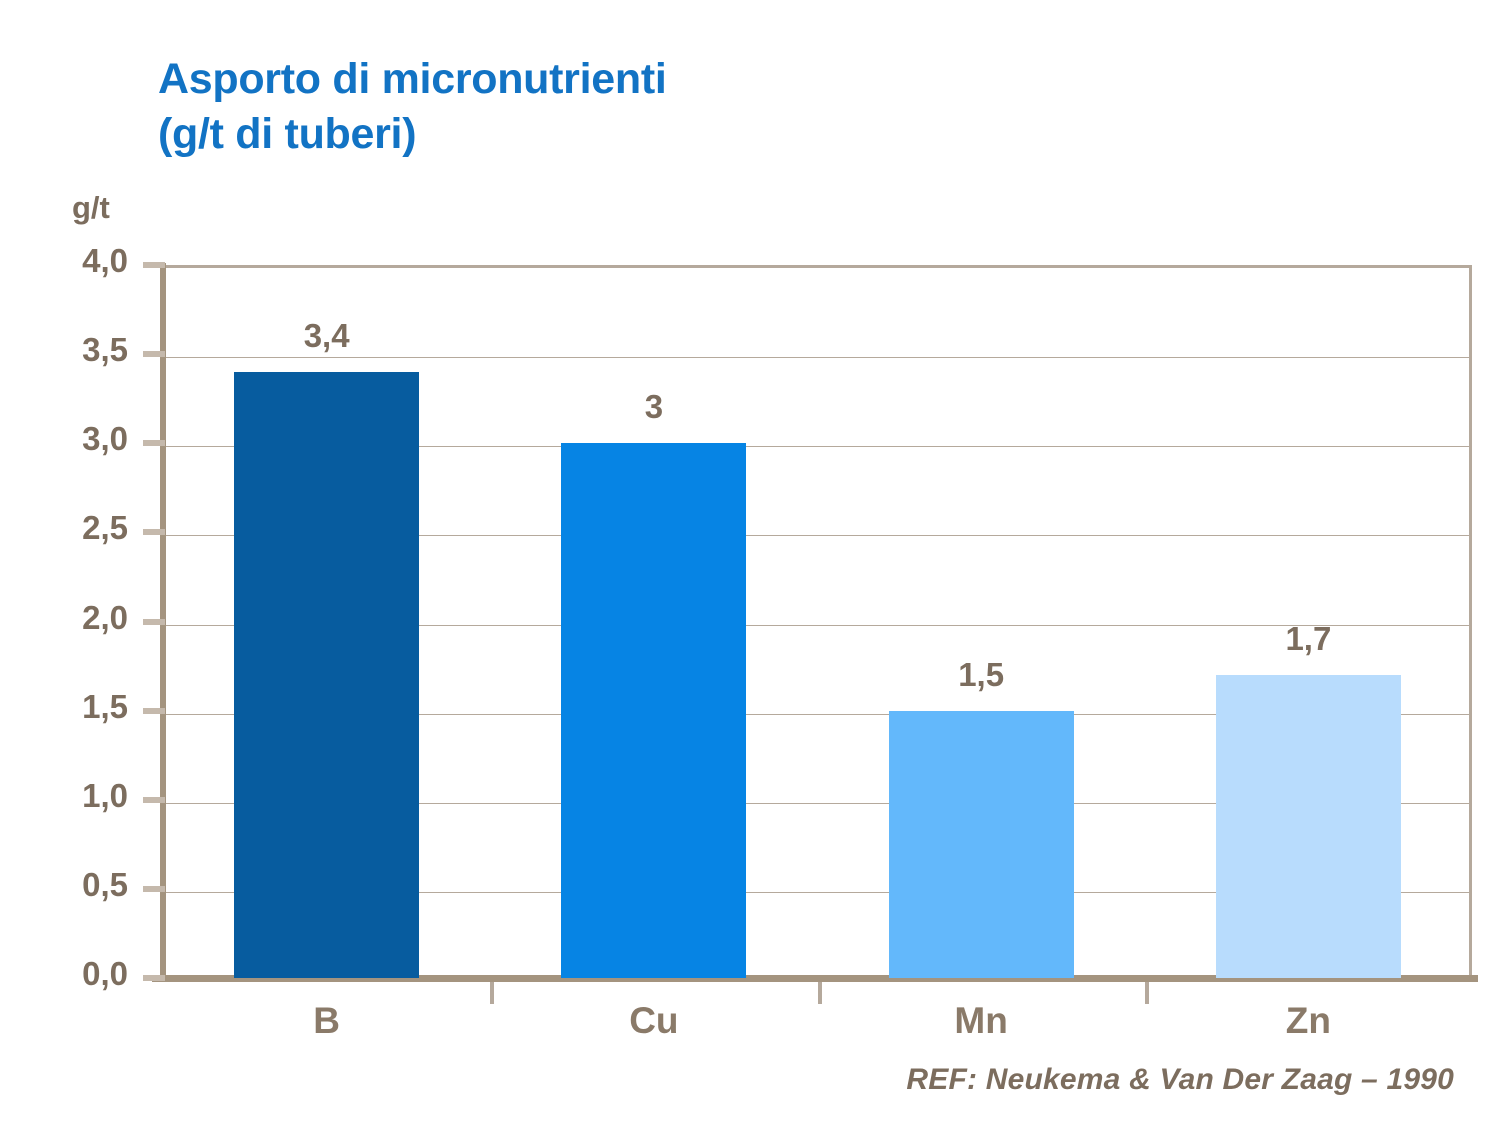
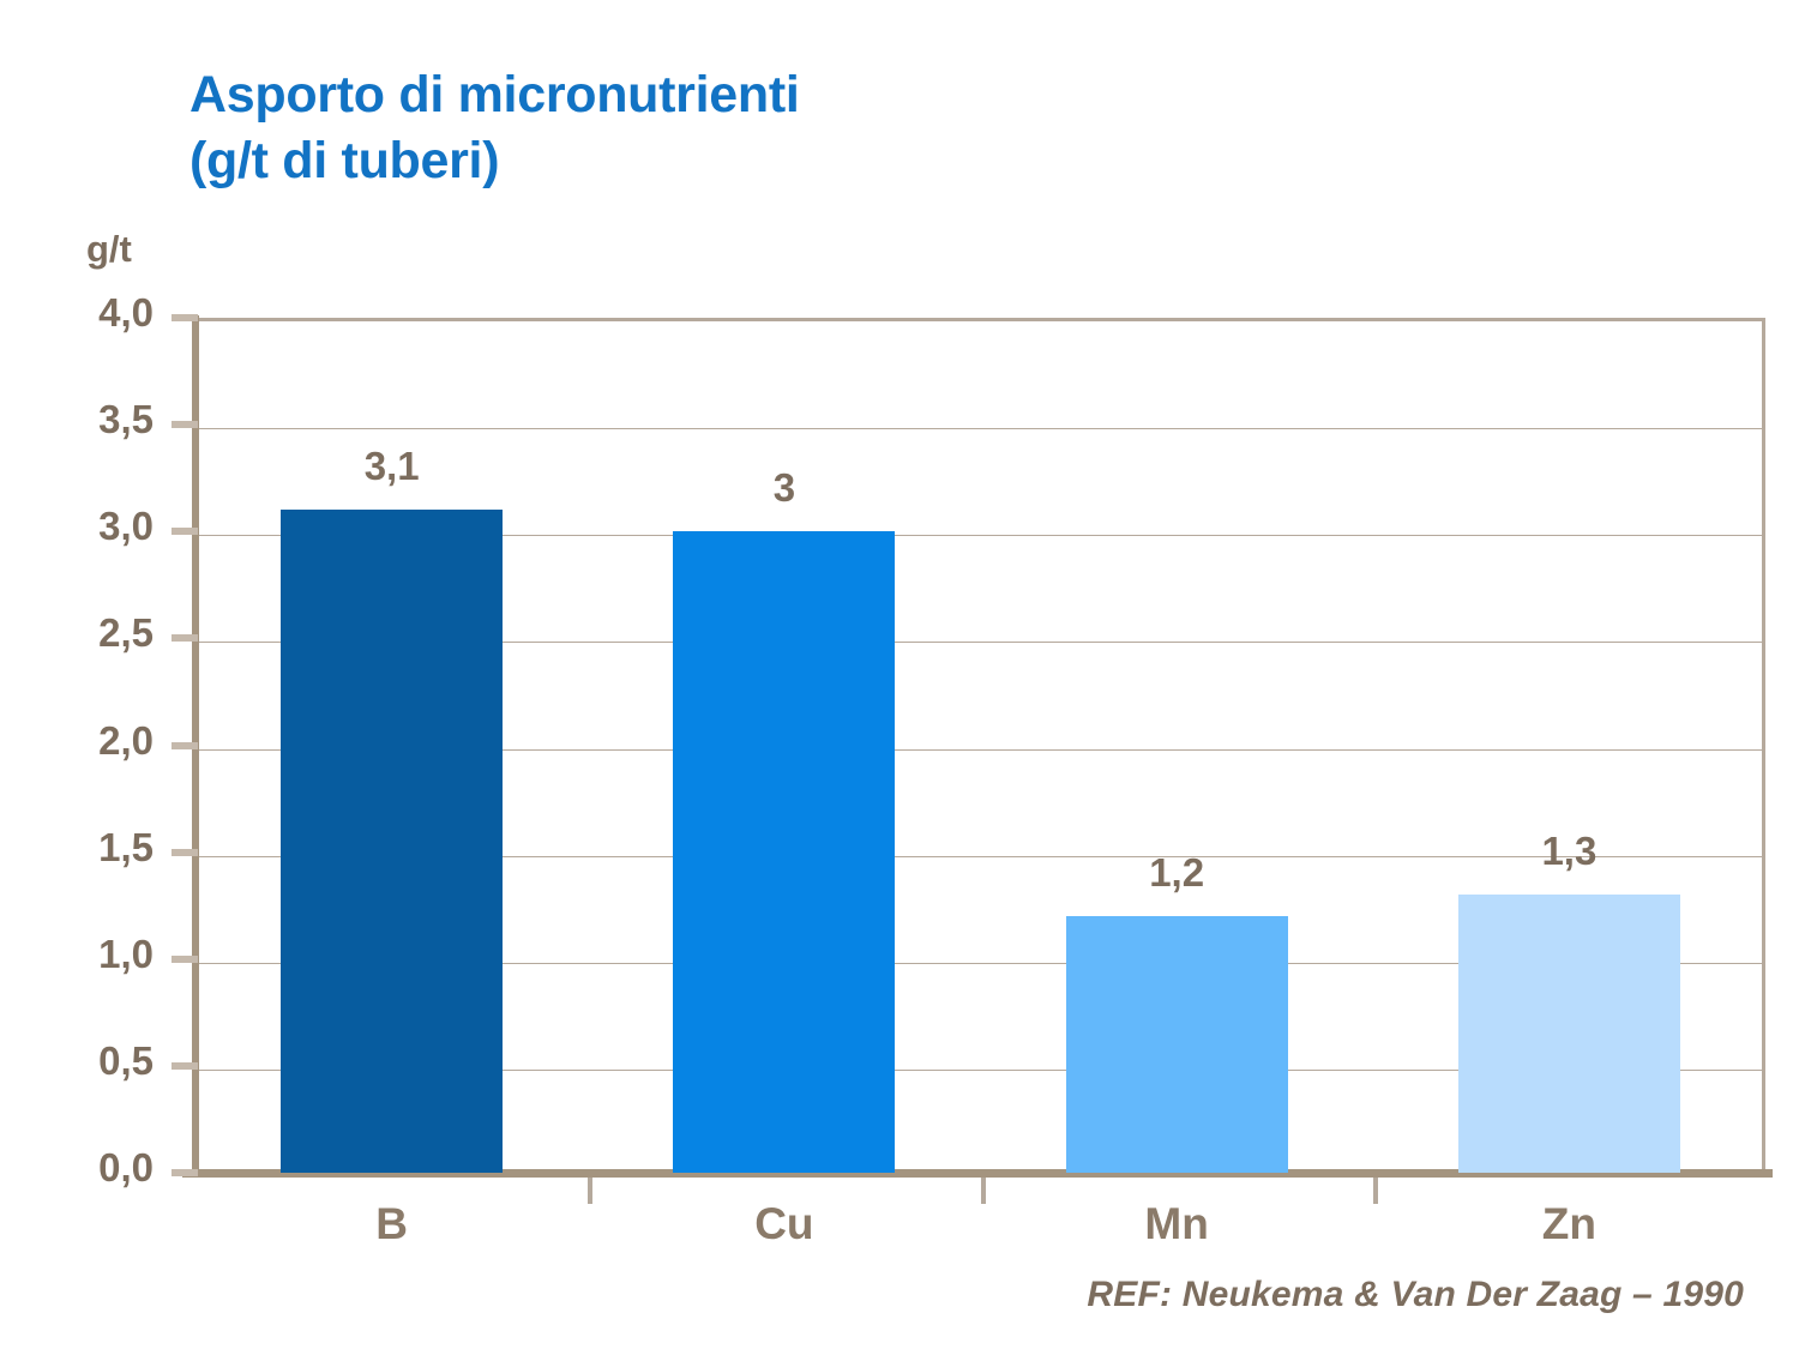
B: 3,4 -> 3,1
Mn: 1,5 -> 1,2
Zn: 1,7 -> 1,3
